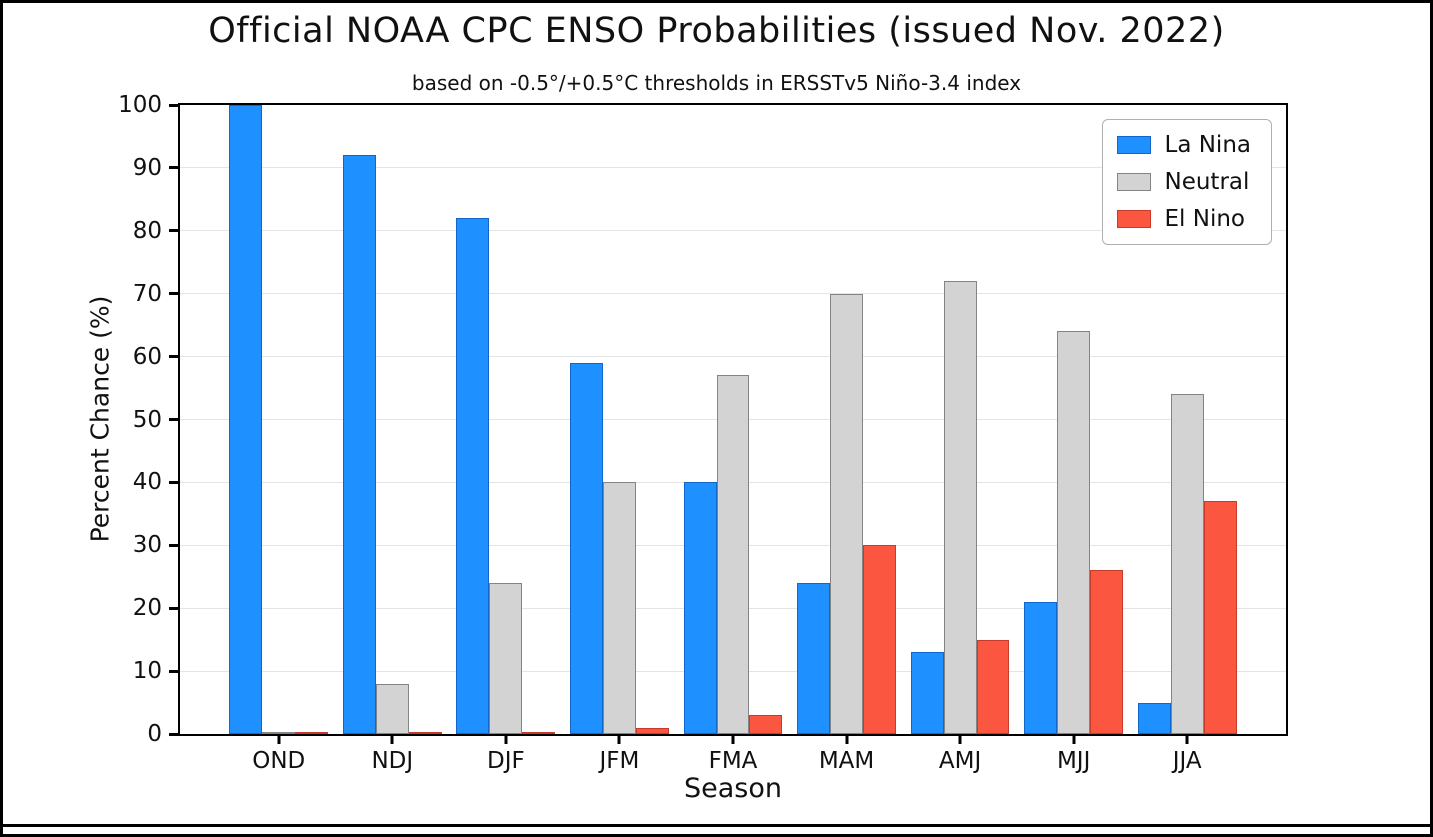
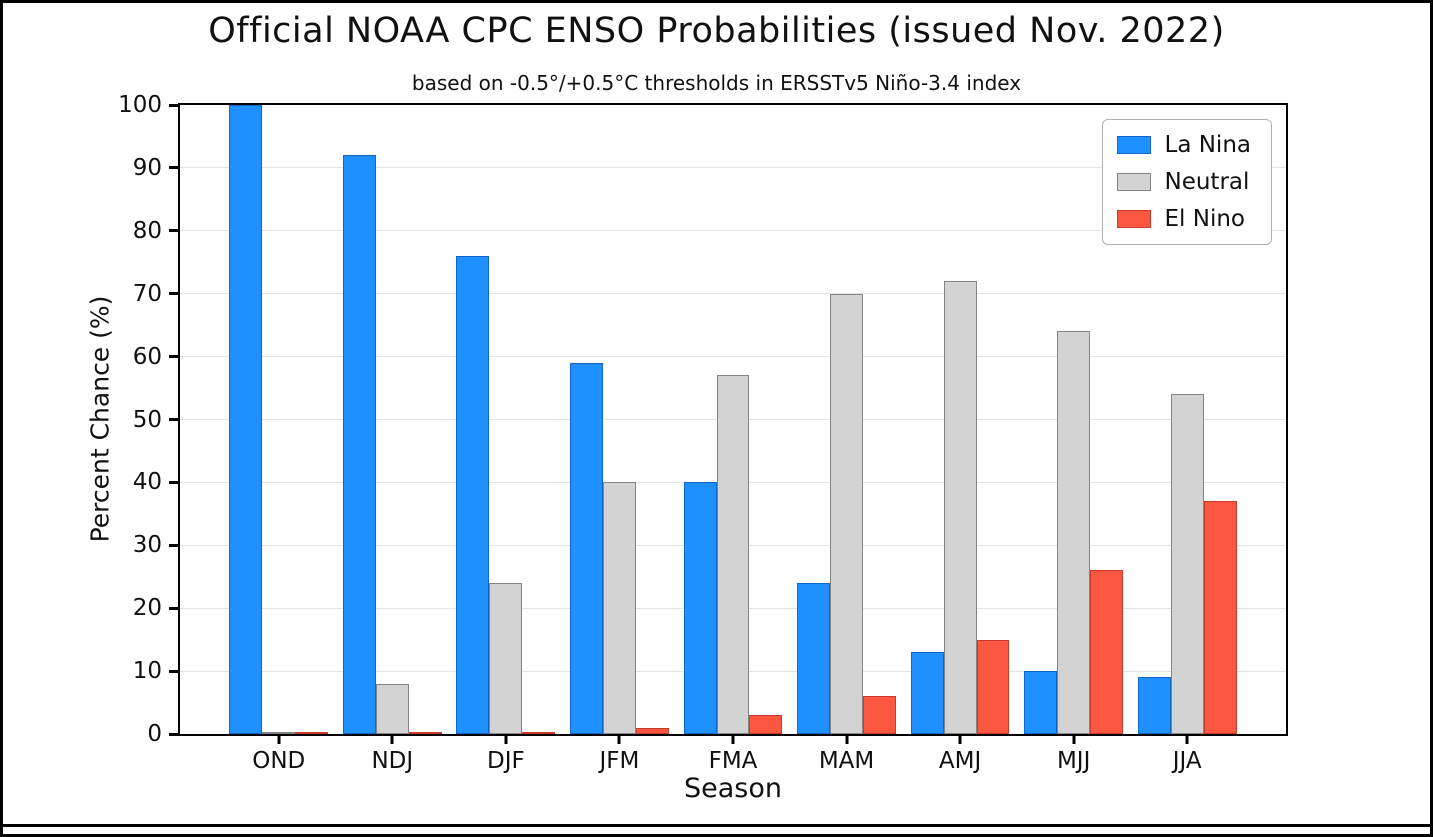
La Nina/DJF: 82 -> 76
El Nino/MAM: 30 -> 6
La Nina/MJJ: 21 -> 10
La Nina/JJA: 5 -> 9
